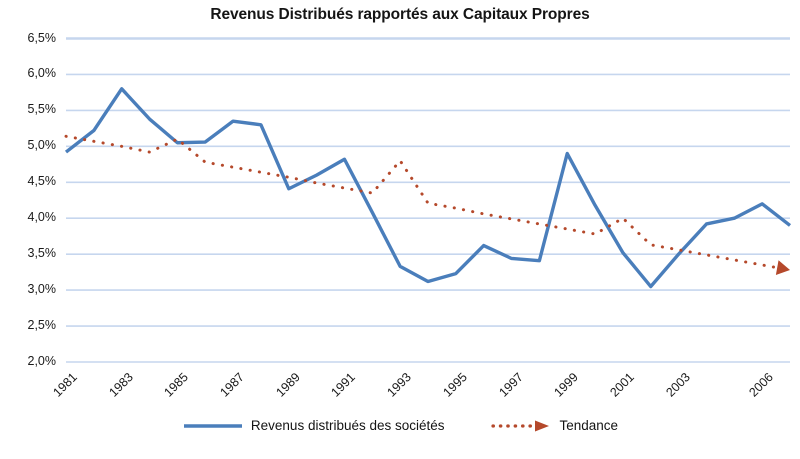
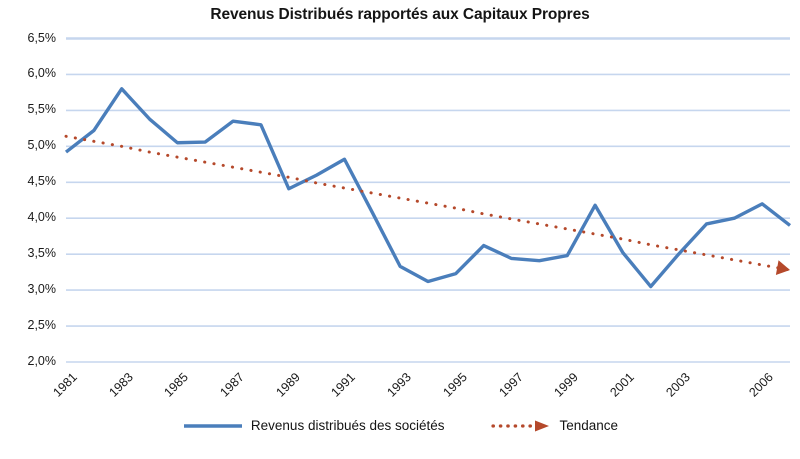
Tendance/1985: 5,1% -> 4,8%
Tendance/1993: 4,8% -> 4,3%
Revenus distribués des sociétés/1999: 4,9% -> 3,5%
Tendance/2001: 4,0% -> 3,7%
